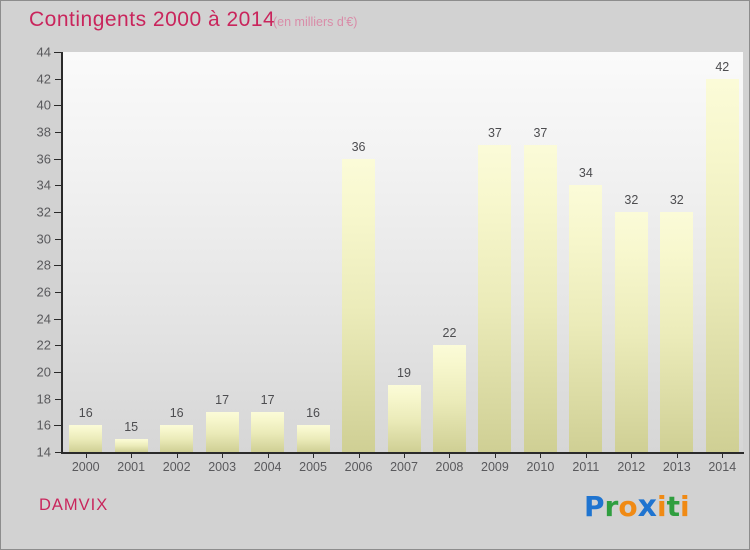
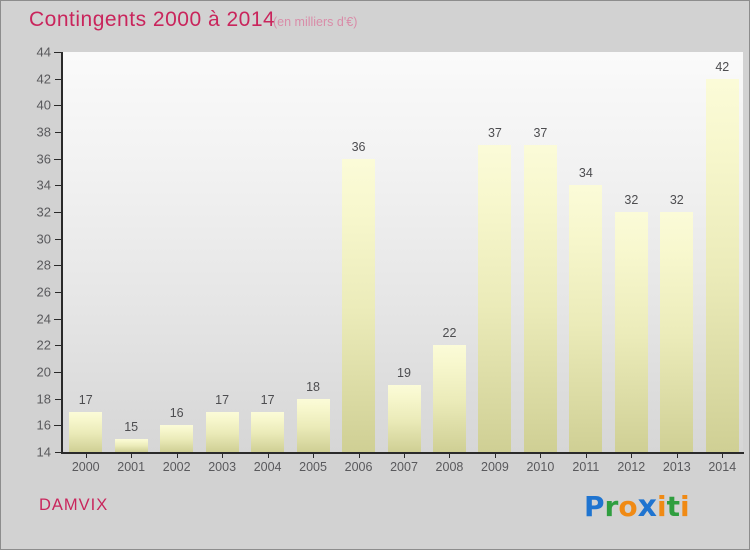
2000: 16 -> 17
2005: 16 -> 18
